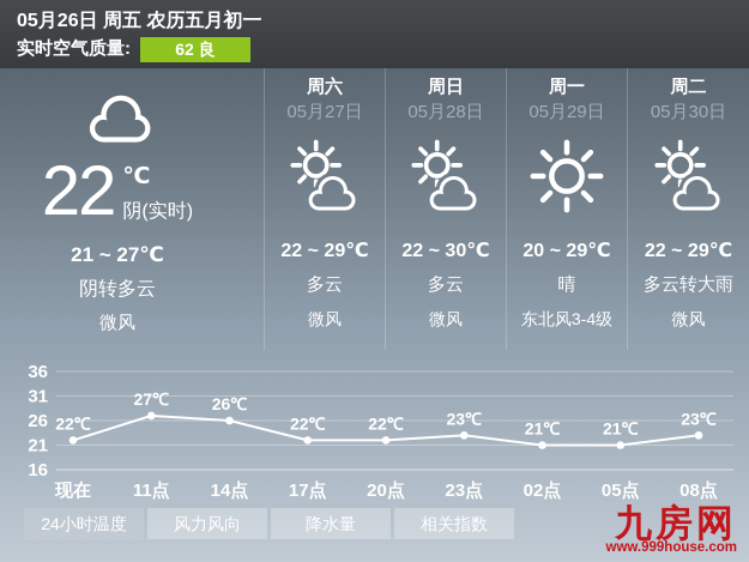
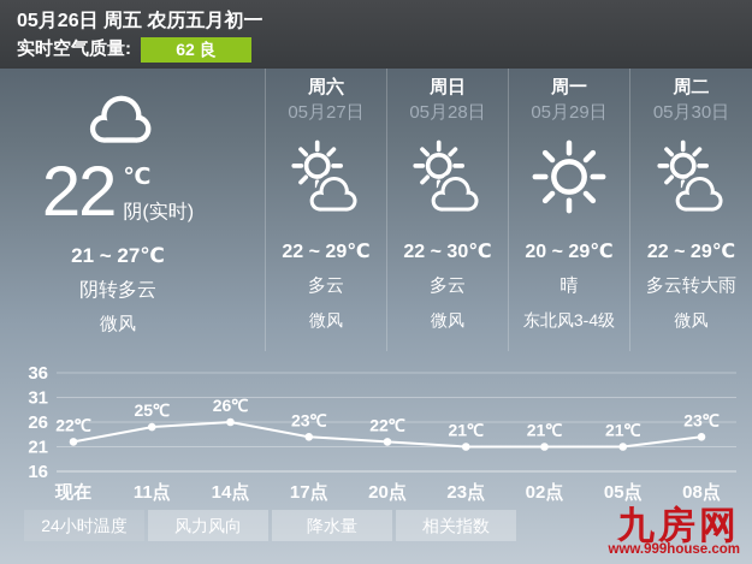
11点: 27 -> 25
17点: 22 -> 23
23点: 23 -> 21
